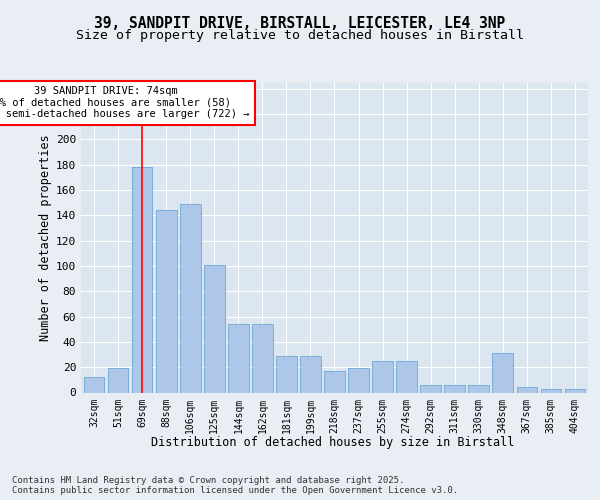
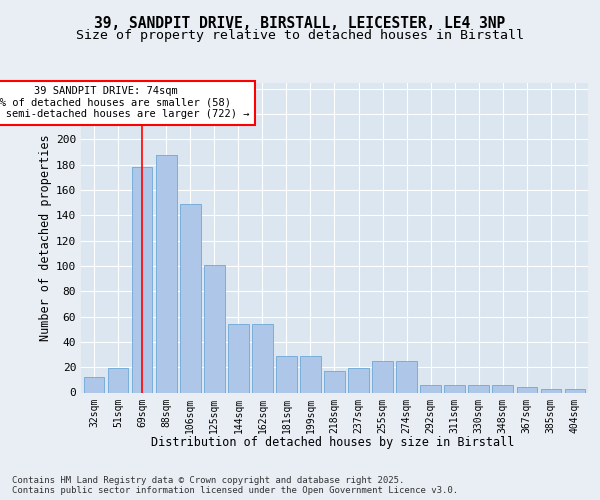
88sqm: 144 -> 188
348sqm: 31 -> 6
